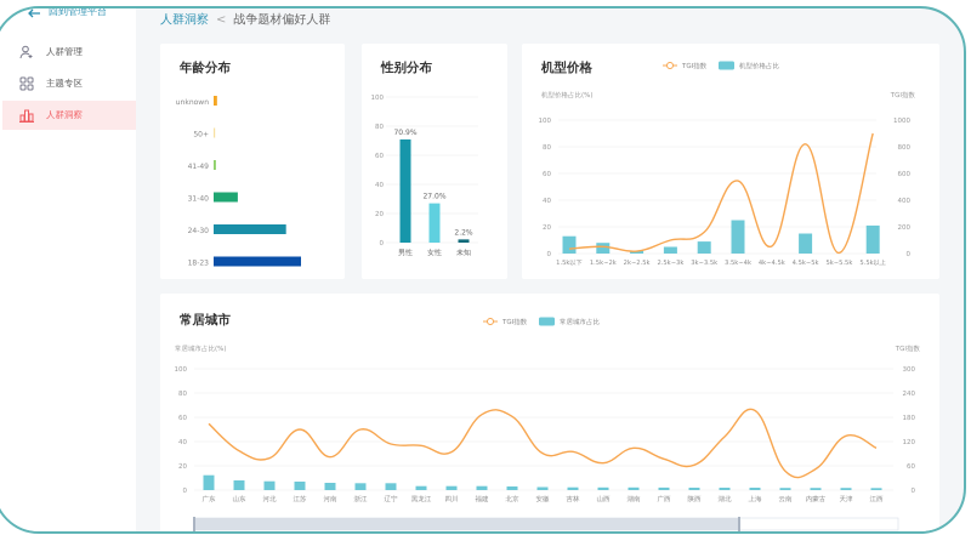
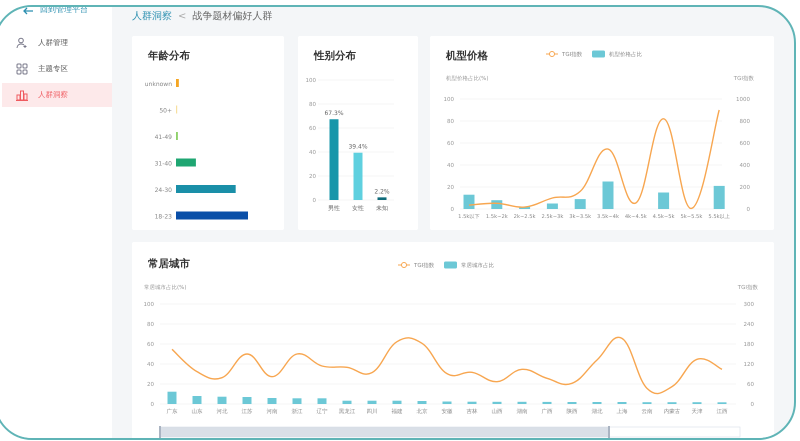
性别分布/男性: 70.9% -> 67.3%
性别分布/女性: 27.0% -> 39.4%
